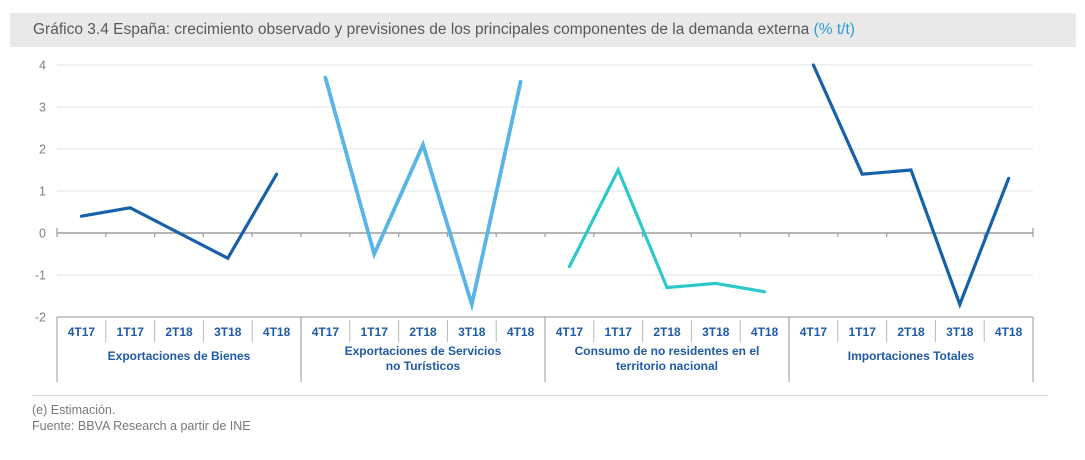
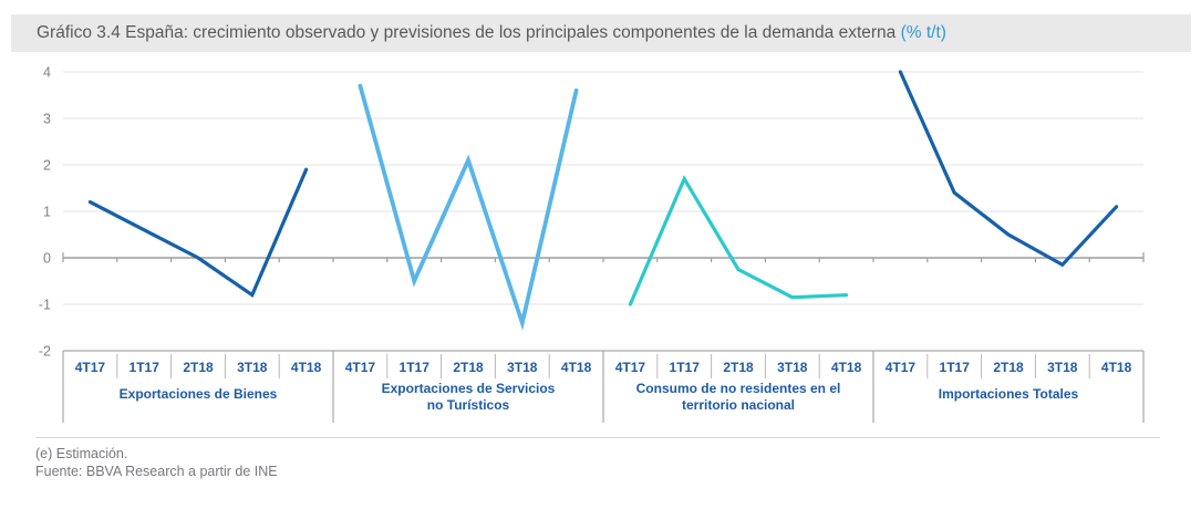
Exportaciones de Bienes/4T17: 0.4 -> 1.2
Consumo de no residentes en el territorio nacional/4T17: -0.8 -> -1.0
Consumo de no residentes en el territorio nacional/1T17: 1.5 -> 1.7
Consumo de no residentes en el territorio nacional/2T18: -1.3 -> -0.2
Importaciones Totales/2T18: 1.5 -> 0.5
Exportaciones de Bienes/3T18: -0.6 -> -0.8
Exportaciones de Servicios no Turísticos/3T18: -1.7 -> -1.4
Consumo de no residentes en el territorio nacional/3T18: -1.2 -> -0.8
Importaciones Totales/3T18: -1.7 -> -0.1
Exportaciones de Bienes/4T18: 1.4 -> 1.9
Consumo de no residentes en el territorio nacional/4T18: -1.4 -> -0.8
Importaciones Totales/4T18: 1.3 -> 1.1
